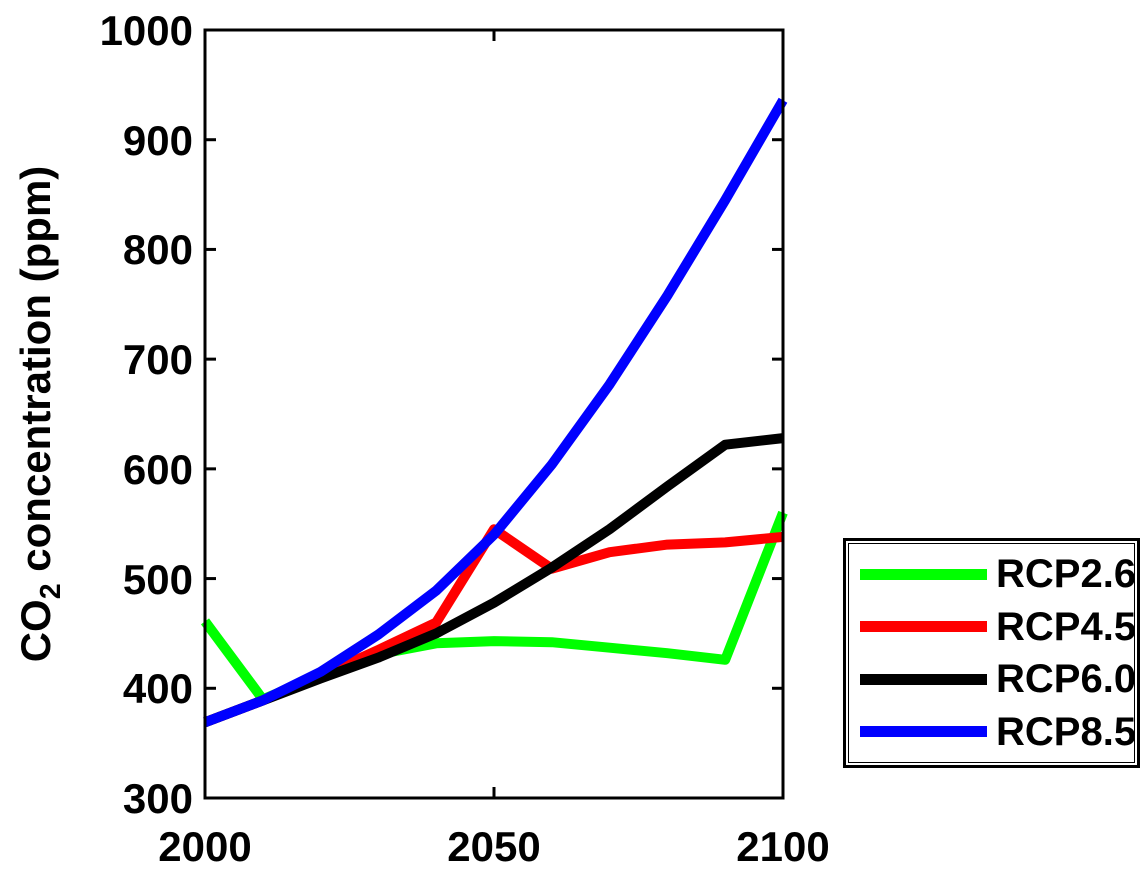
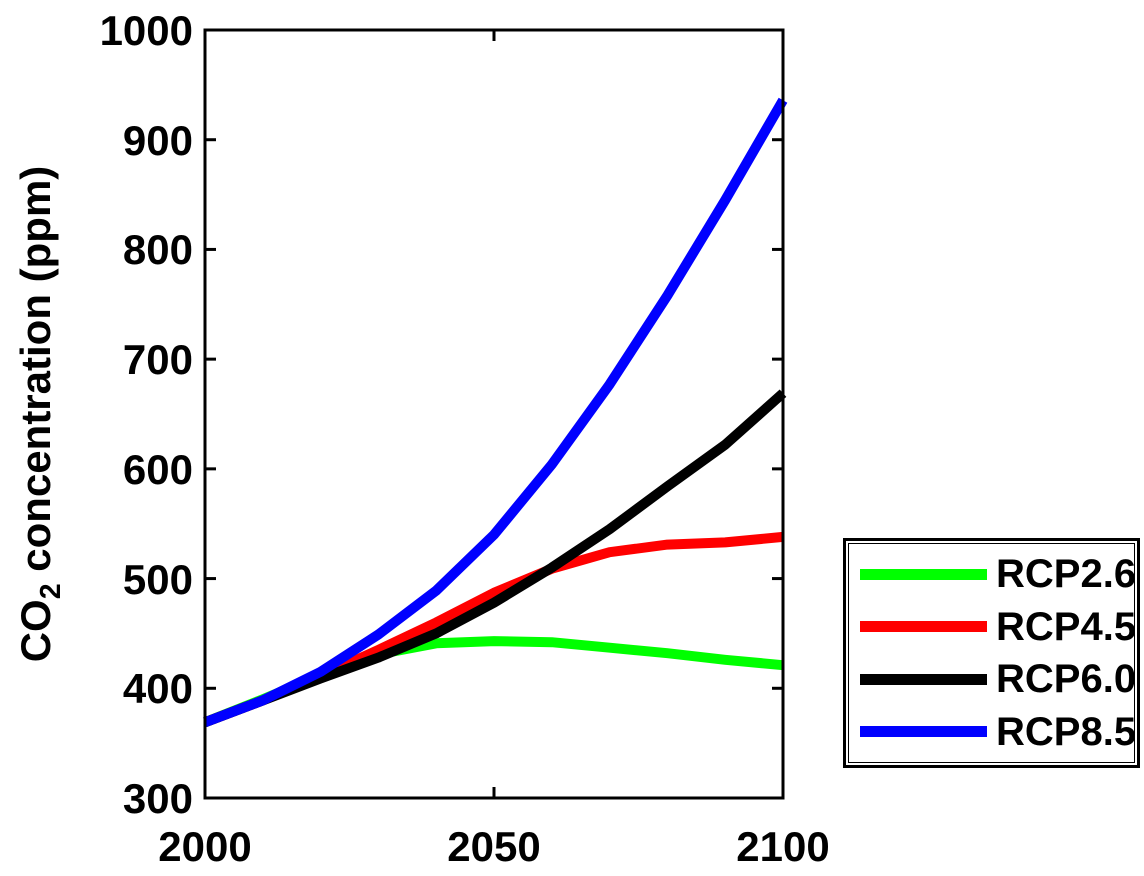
RCP2.6/2000: 461 -> 369
RCP4.5/2050: 545 -> 487
RCP2.6/2100: 560 -> 421
RCP6.0/2100: 628 -> 669
